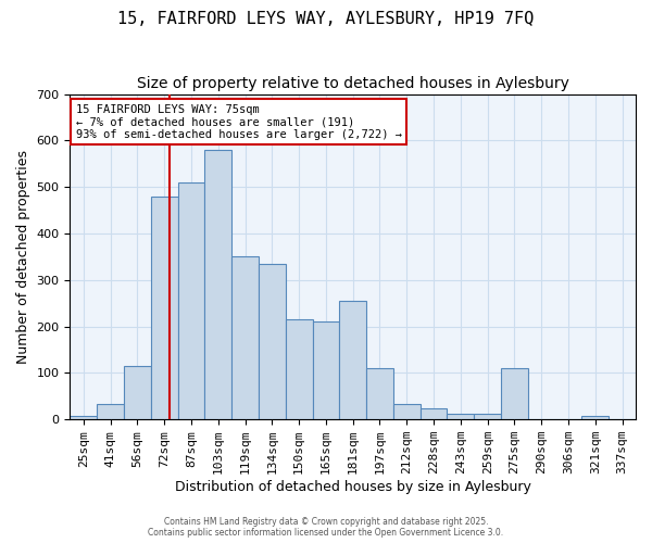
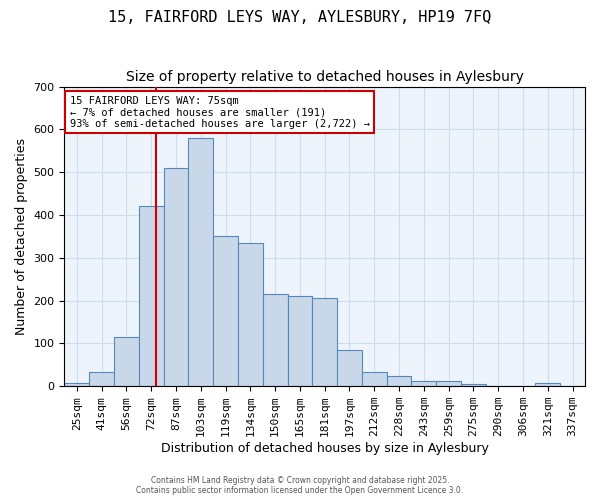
72sqm: 480 -> 420
181sqm: 255 -> 205
197sqm: 110 -> 85
275sqm: 110 -> 5
